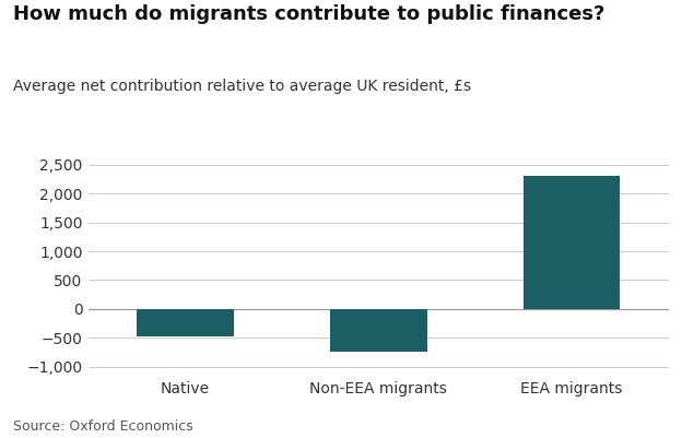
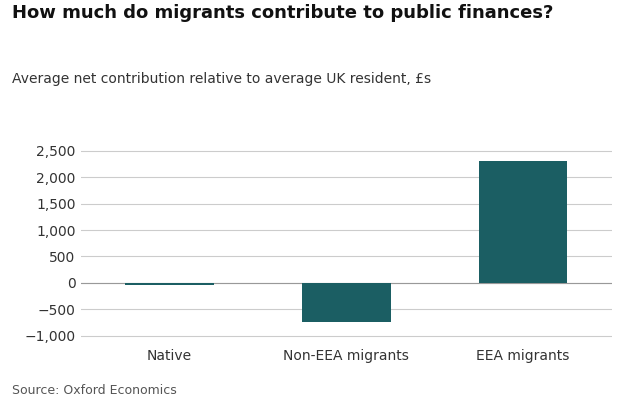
Native: -480 -> -50
